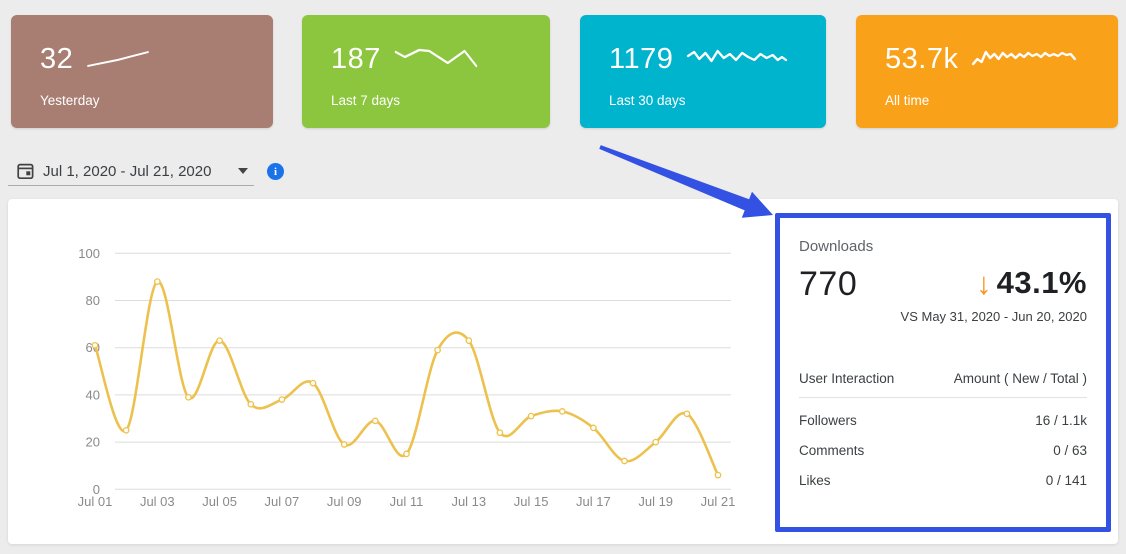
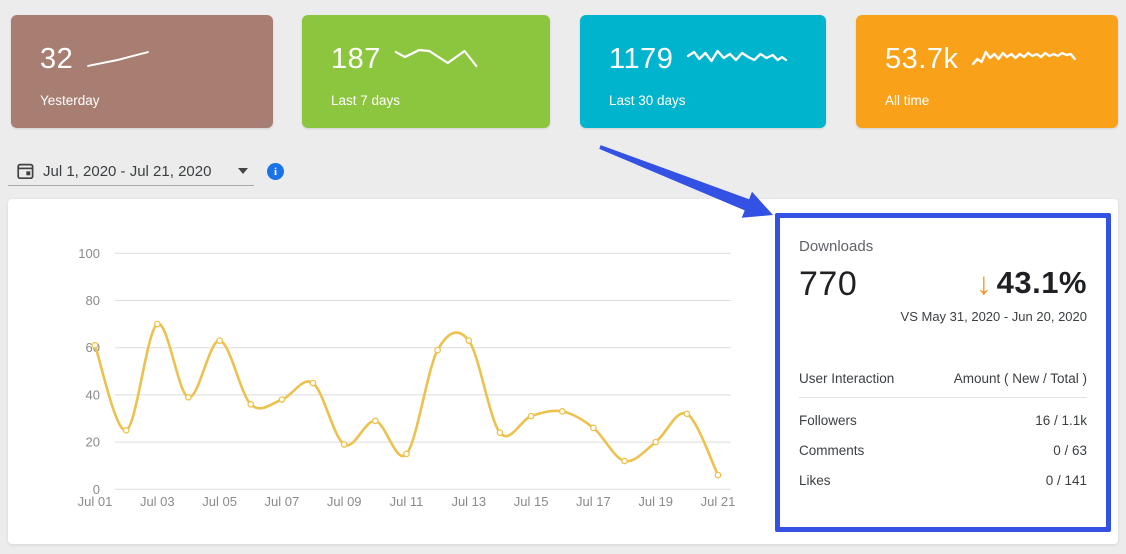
Jul 03: 88 -> 70
